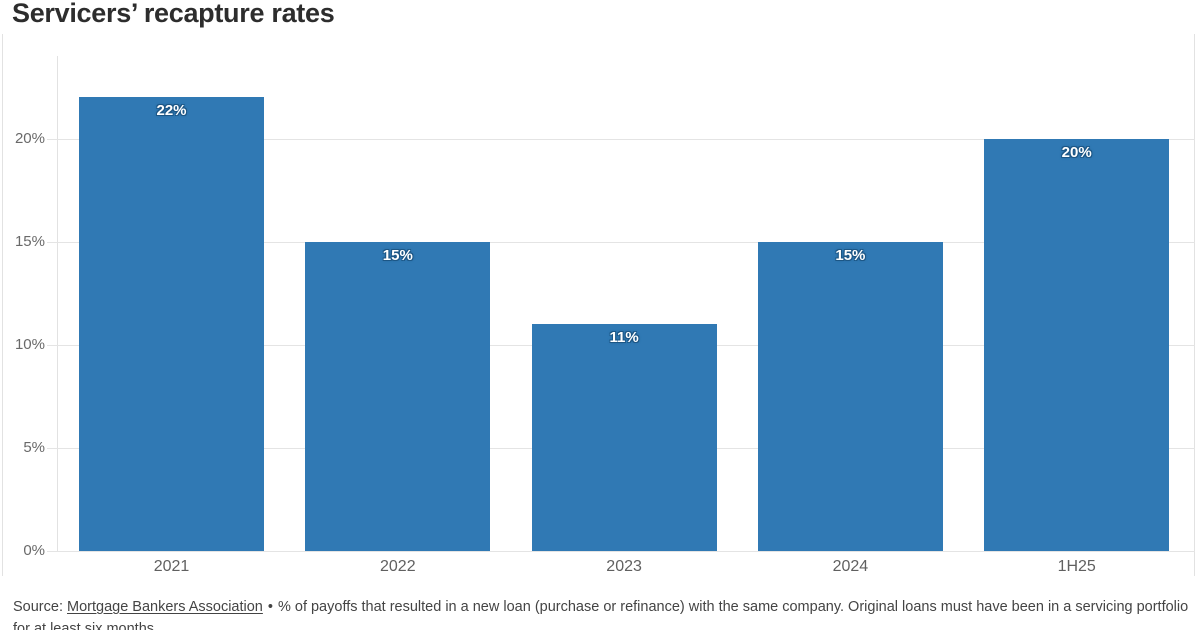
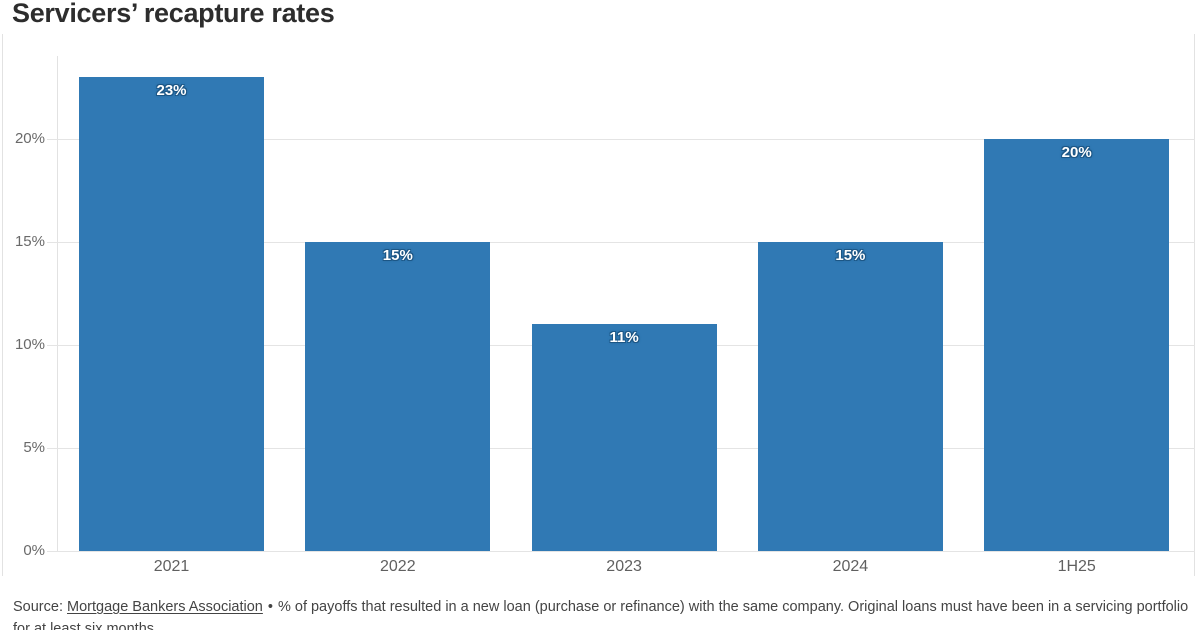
2021: 22% -> 23%
